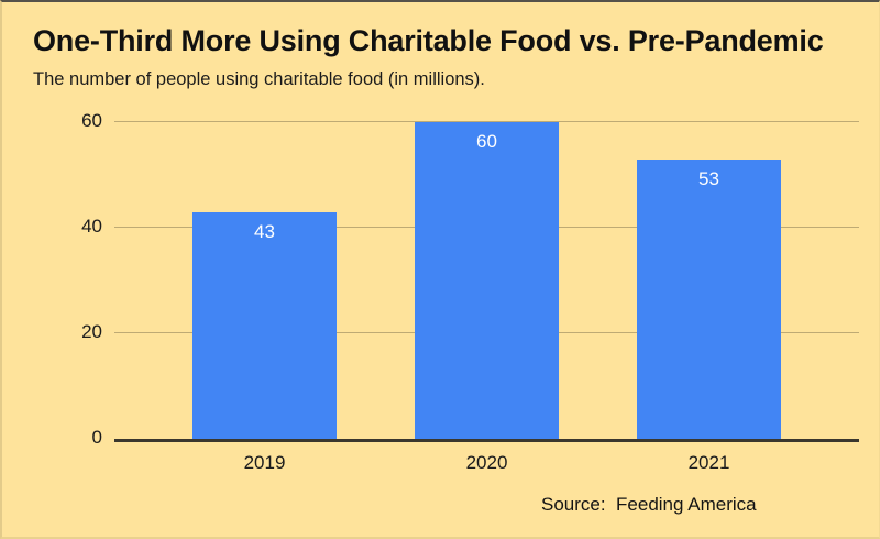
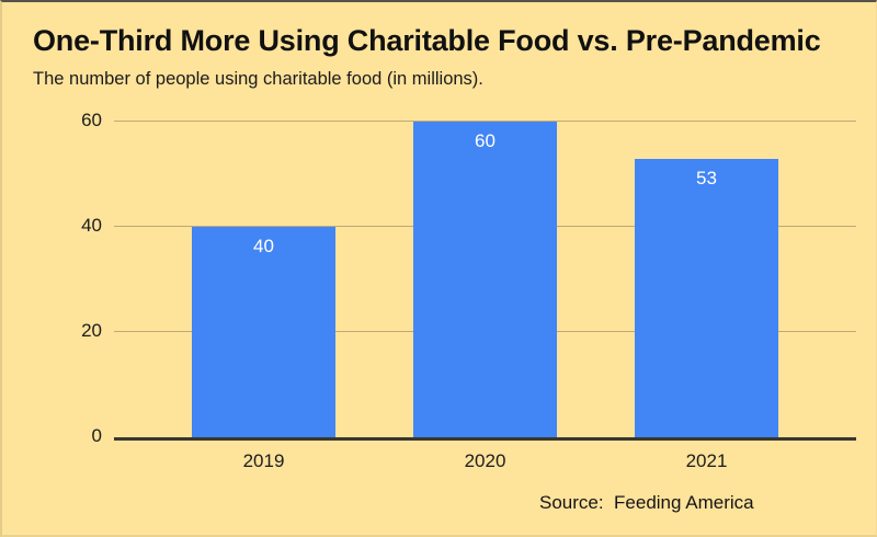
2019: 43 -> 40
